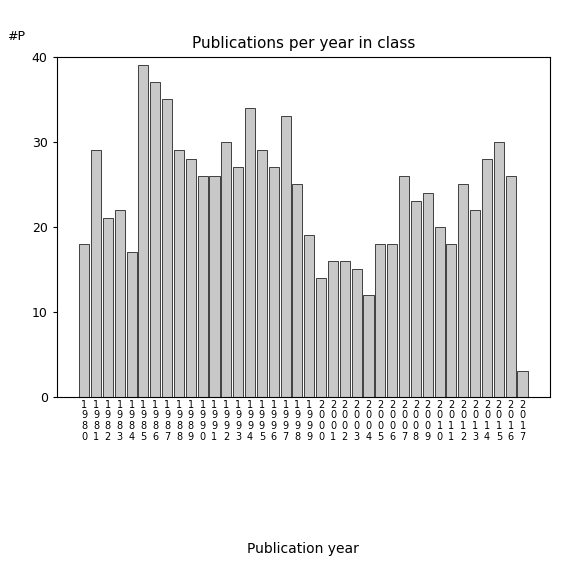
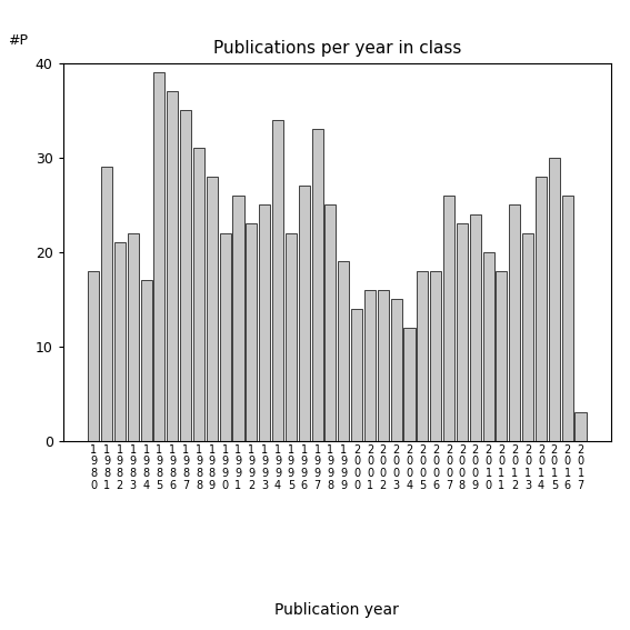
1 9 8 8: 29 -> 31
1 9 9 0: 26 -> 22
1 9 9 2: 30 -> 23
1 9 9 3: 27 -> 25
1 9 9 5: 29 -> 22
